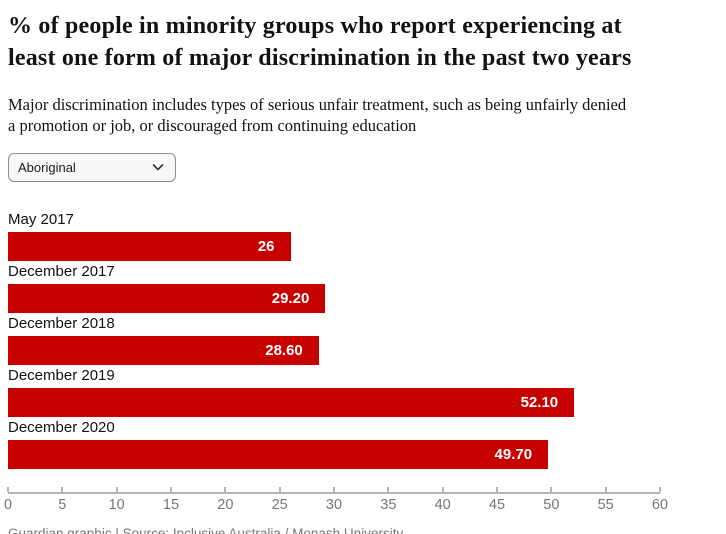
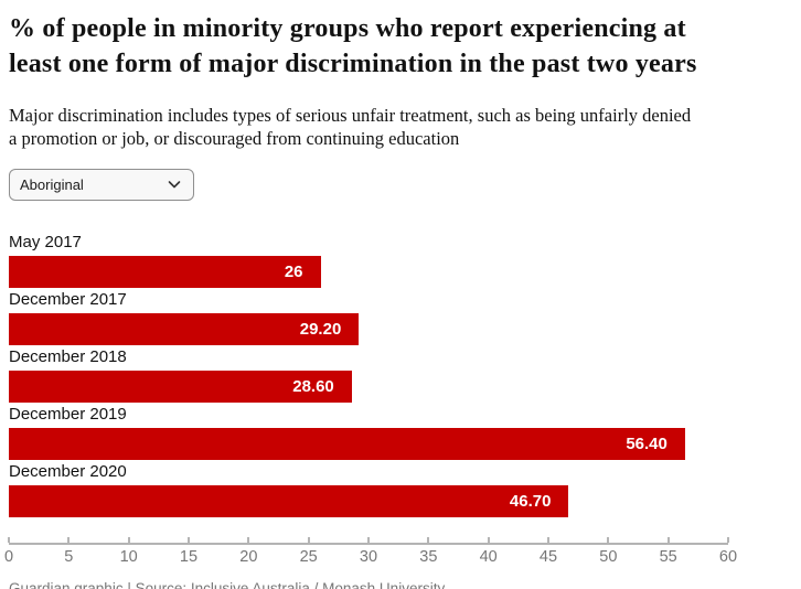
December 2019: 52.10 -> 56.40
December 2020: 49.70 -> 46.70
